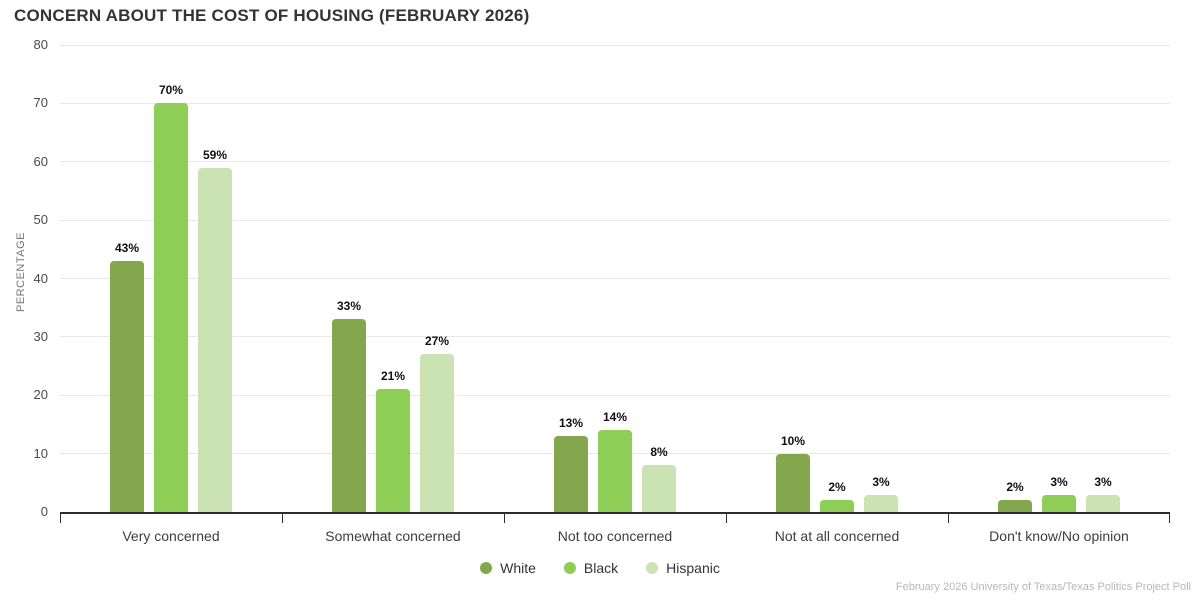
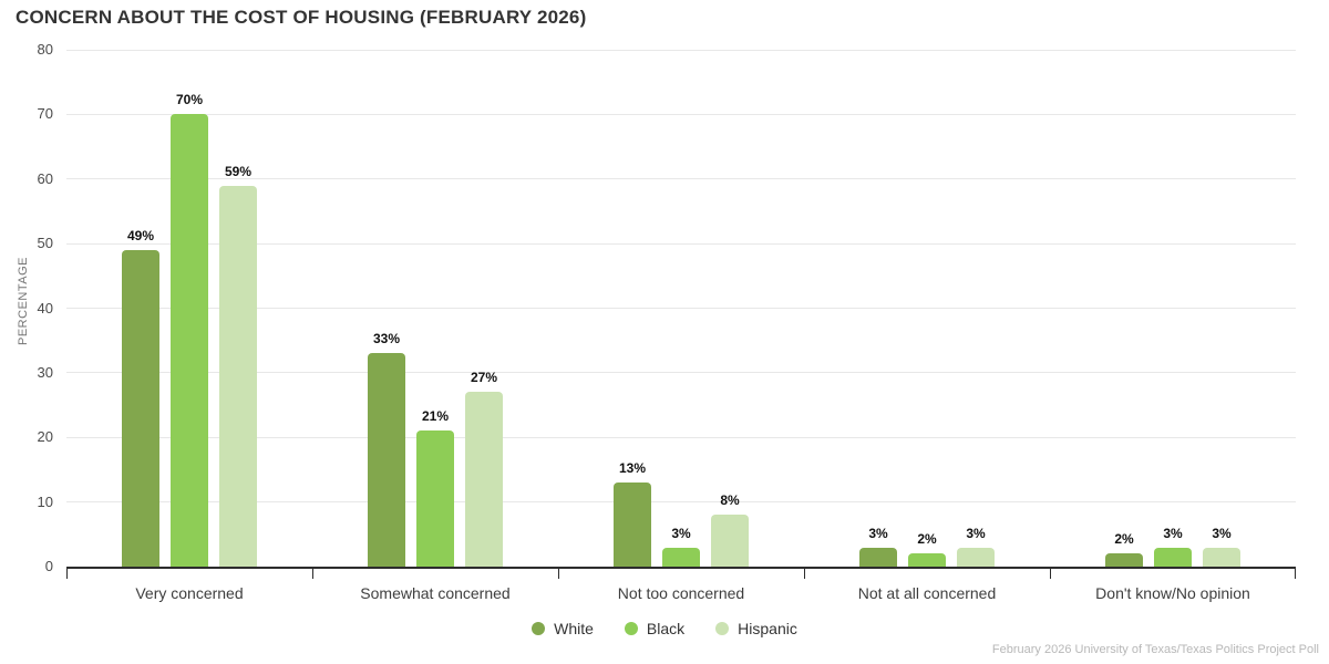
White/Very concerned: 43% -> 49%
Black/Not too concerned: 14% -> 3%
White/Not at all concerned: 10% -> 3%
